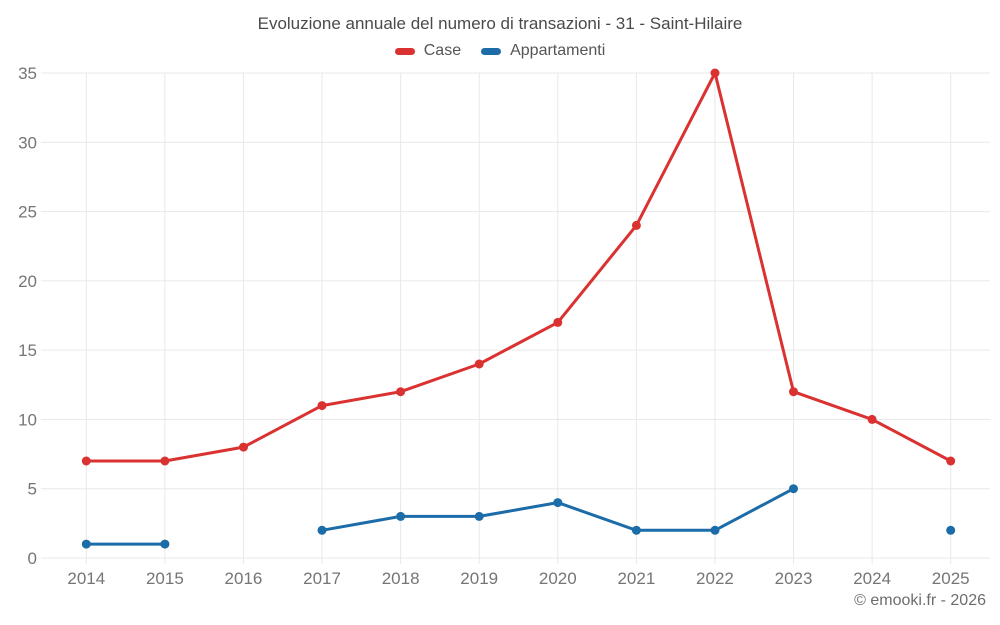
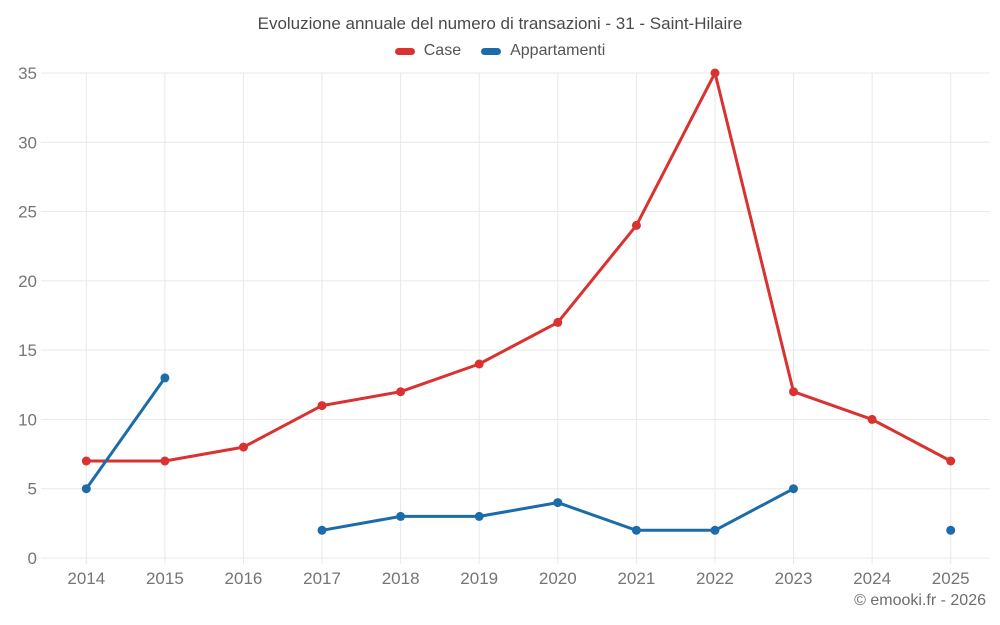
Appartamenti/2014: 1 -> 5
Appartamenti/2015: 1 -> 13
